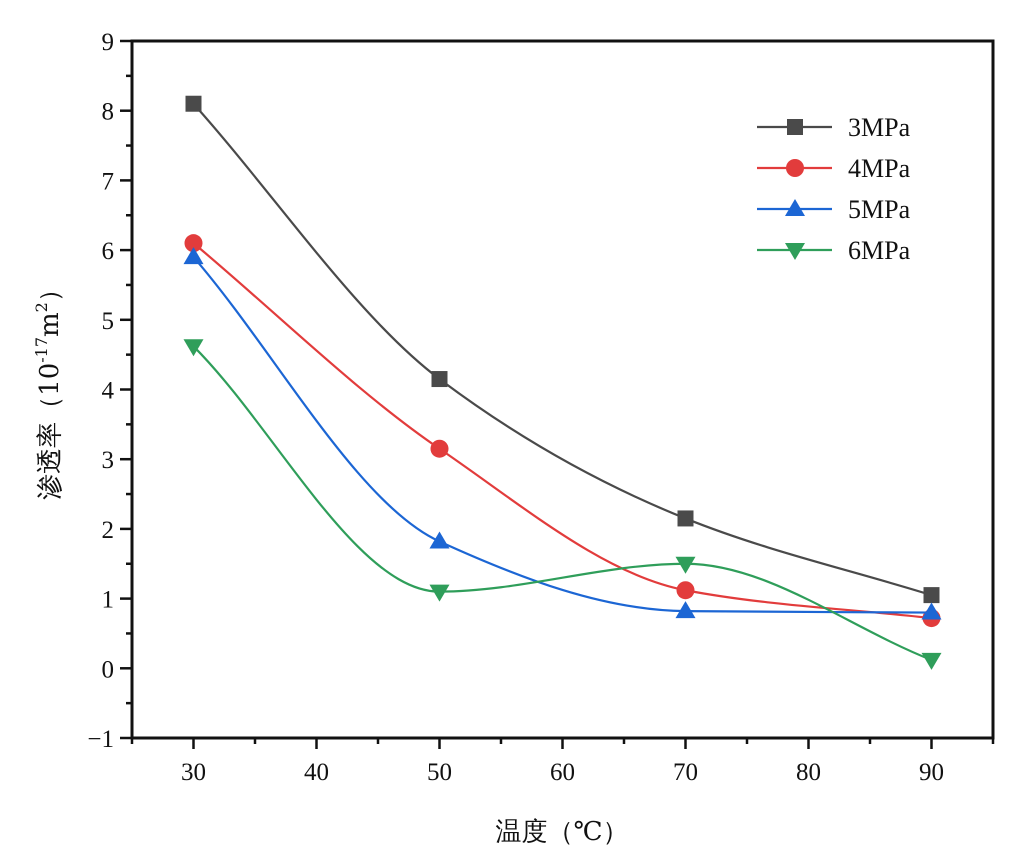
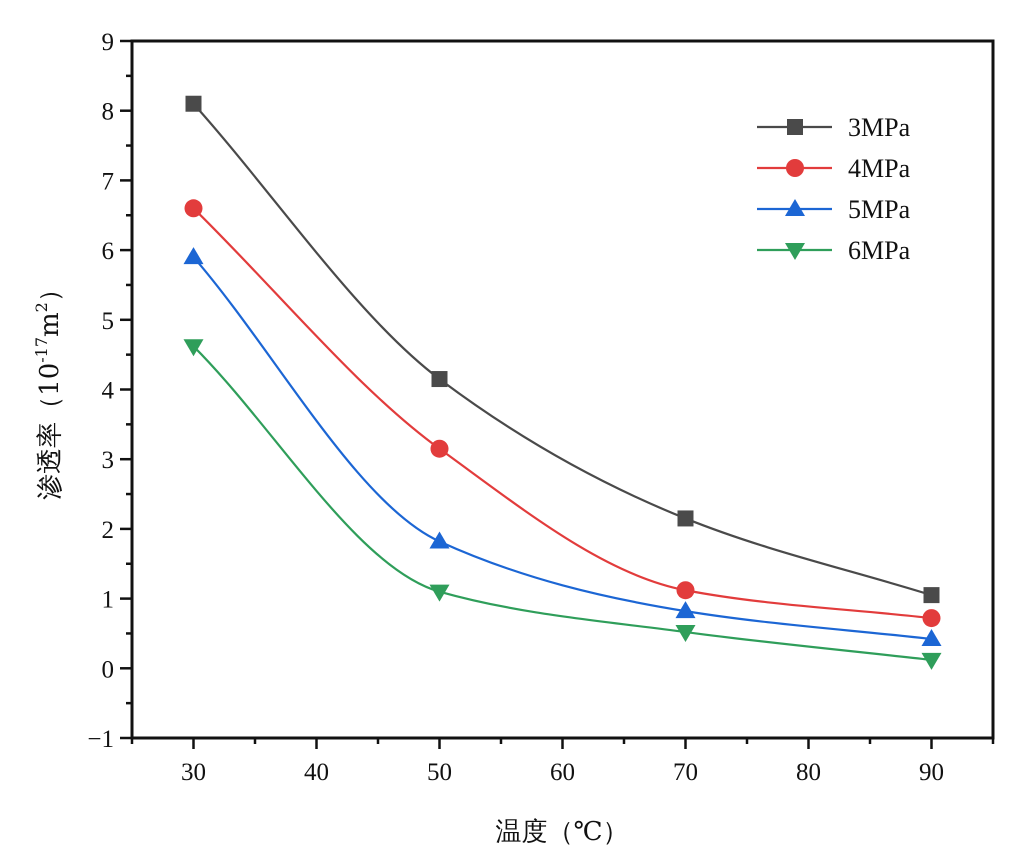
4MPa/30: 6.1 -> 6.6
6MPa/70: 1.5 -> 0.5
5MPa/90: 0.8 -> 0.4
